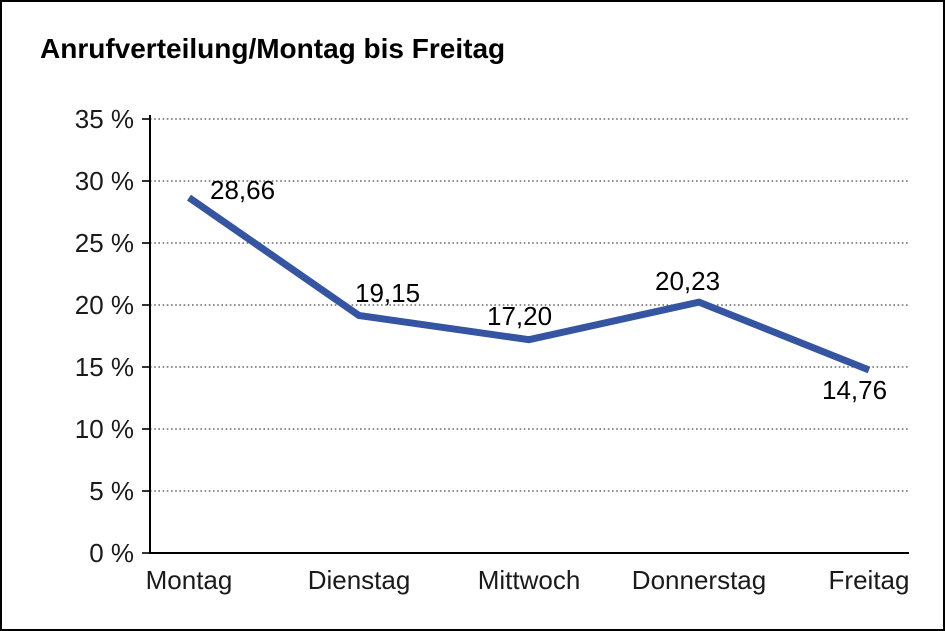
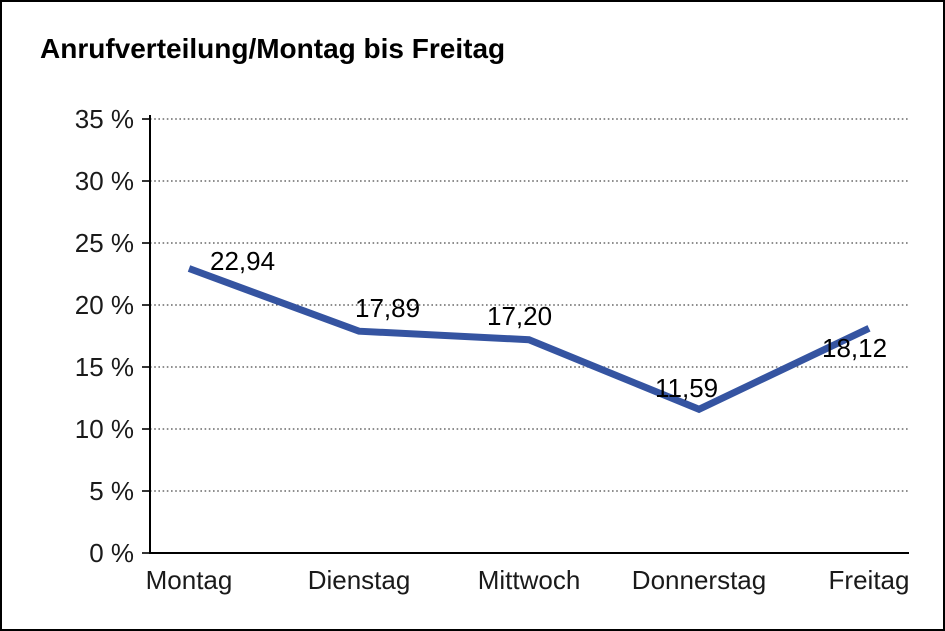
Montag: 28,66 -> 22,94
Dienstag: 19,15 -> 17,89
Donnerstag: 20,23 -> 11,59
Freitag: 14,76 -> 18,12
